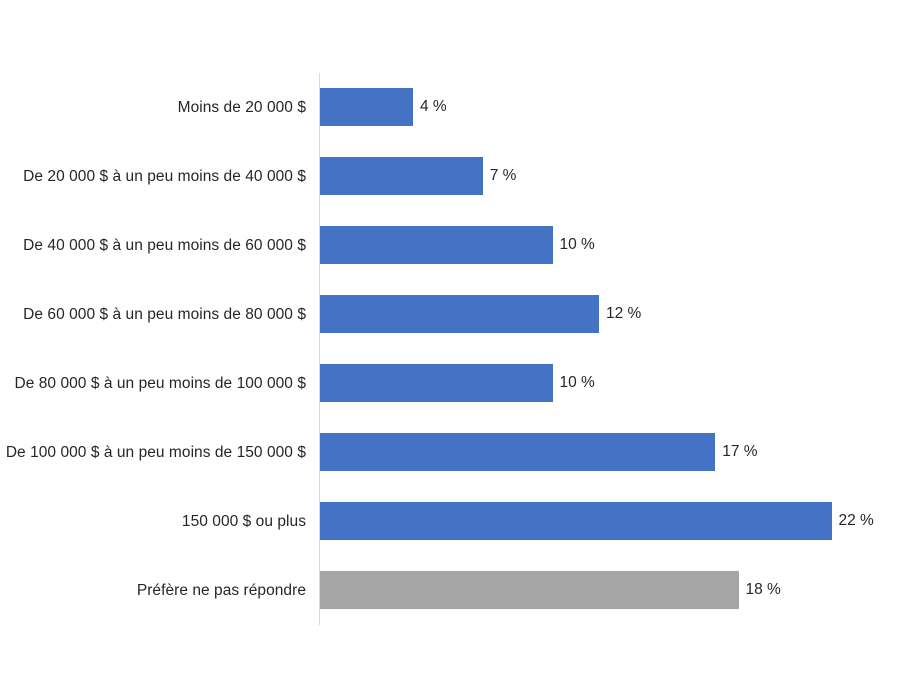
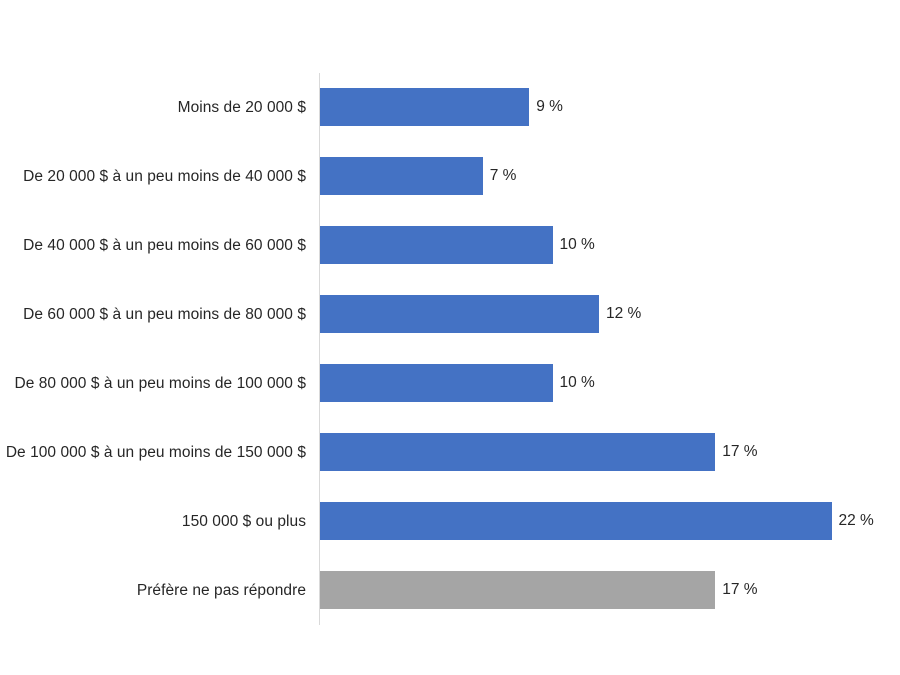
Moins de 20 000 $: 4 -> 9
Préfère ne pas répondre: 18 -> 17
